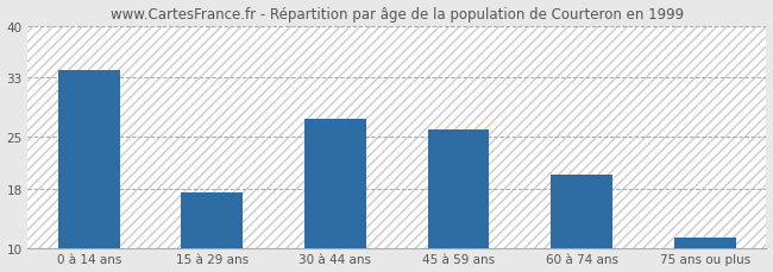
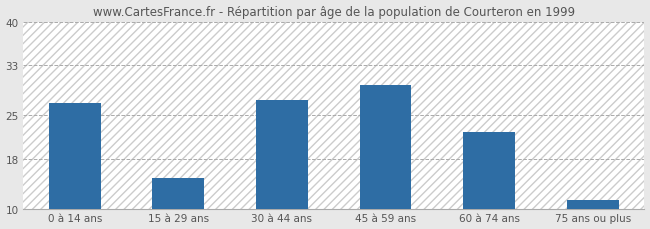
0 à 14 ans: 34.0 -> 27.0
15 à 29 ans: 17.5 -> 15.0
45 à 59 ans: 26.0 -> 29.8
60 à 74 ans: 20.0 -> 22.4
